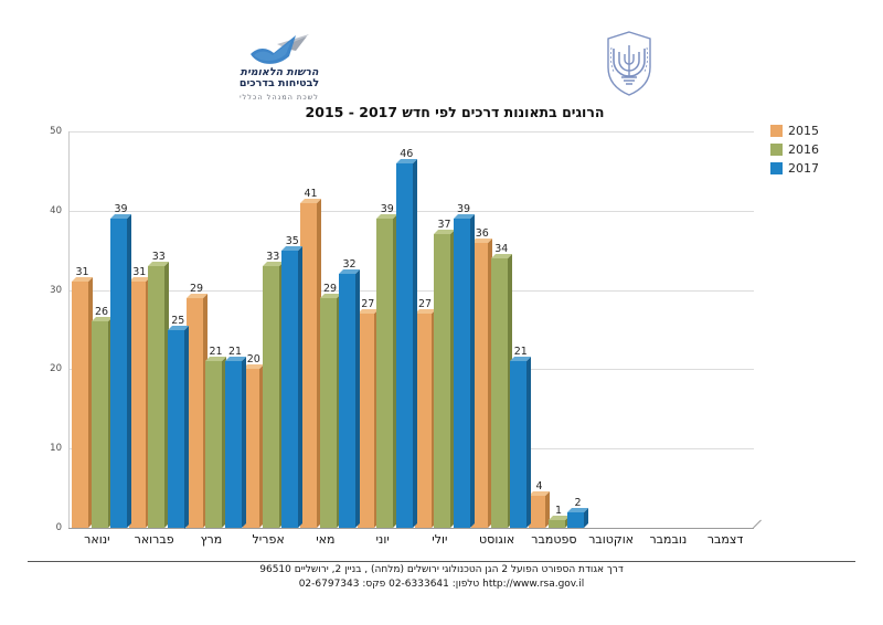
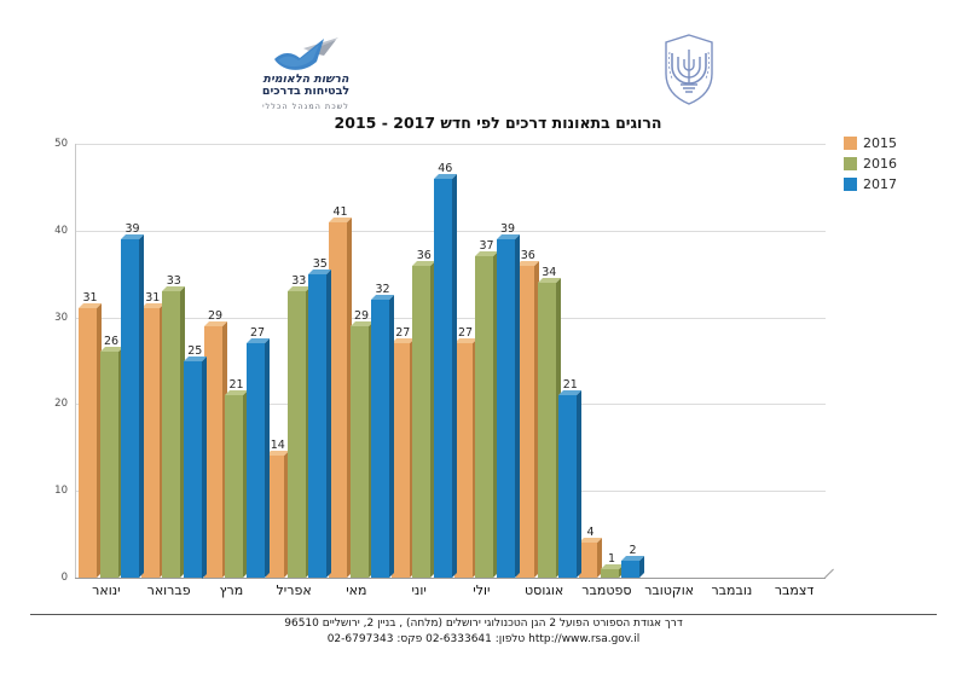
2017/מרץ: 21 -> 27
2015/אפריל: 20 -> 14
2016/יוני: 39 -> 36
